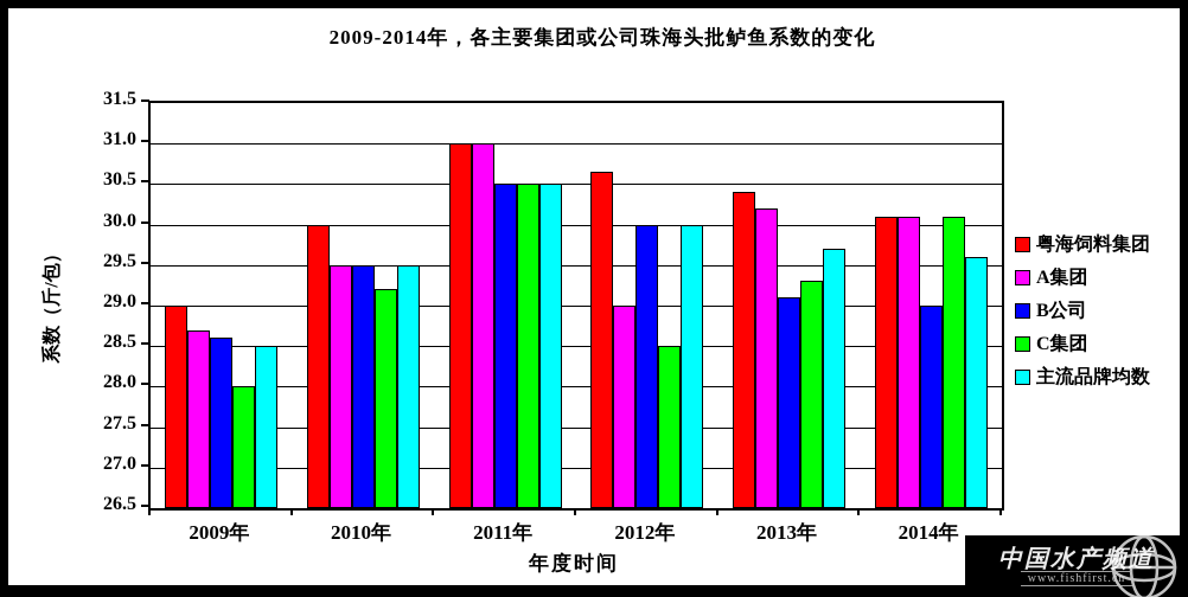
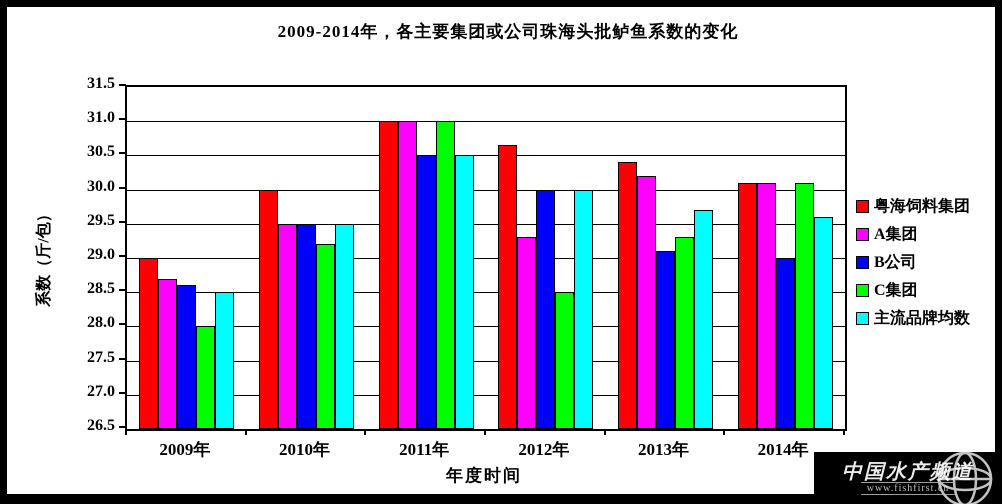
C集团/2011年: 30.5 -> 31.0
A集团/2012年: 29.0 -> 29.3
